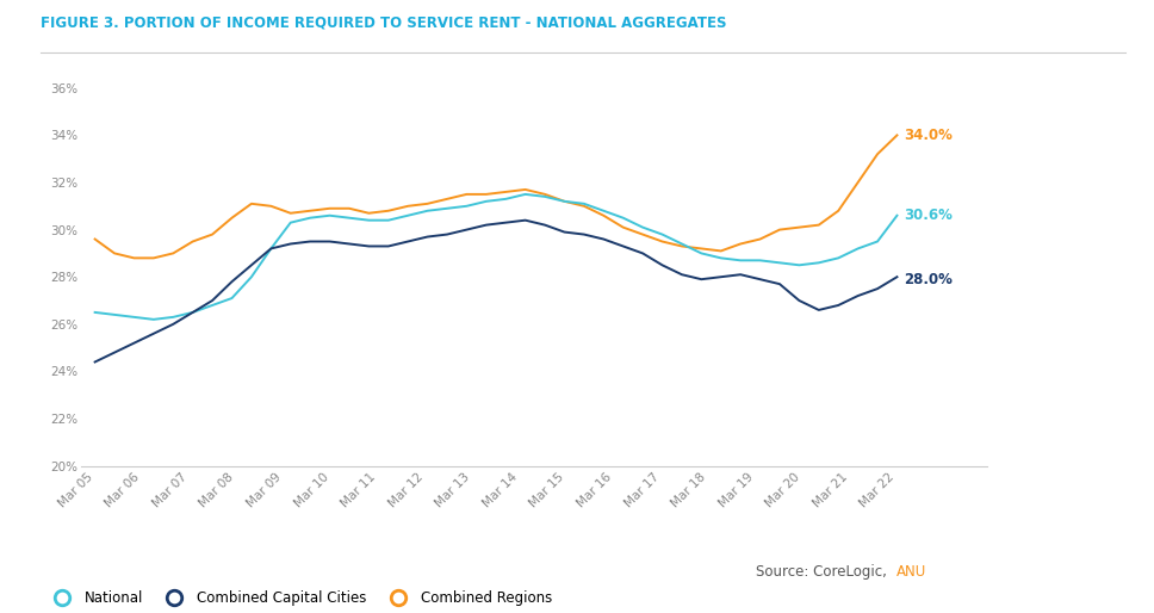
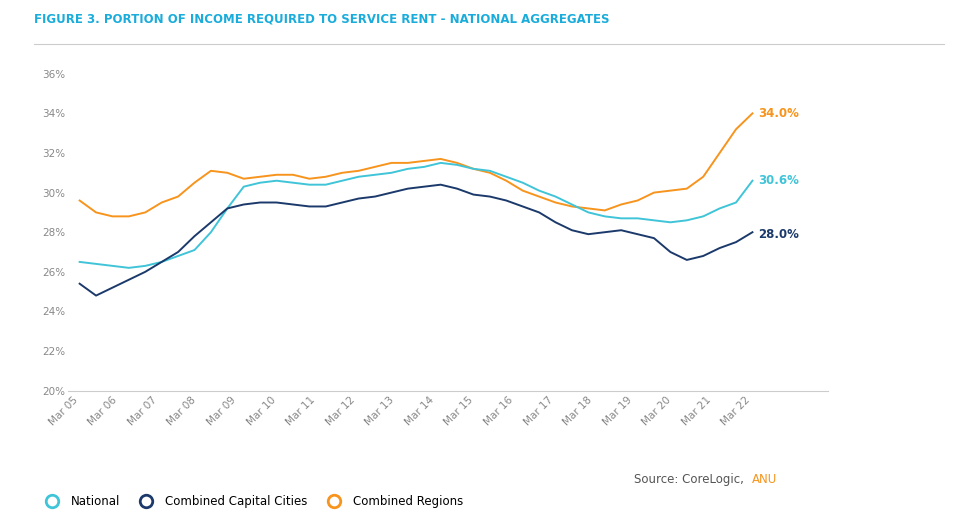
Combined Capital Cities/Mar 05: 24.4% -> 25.4%
